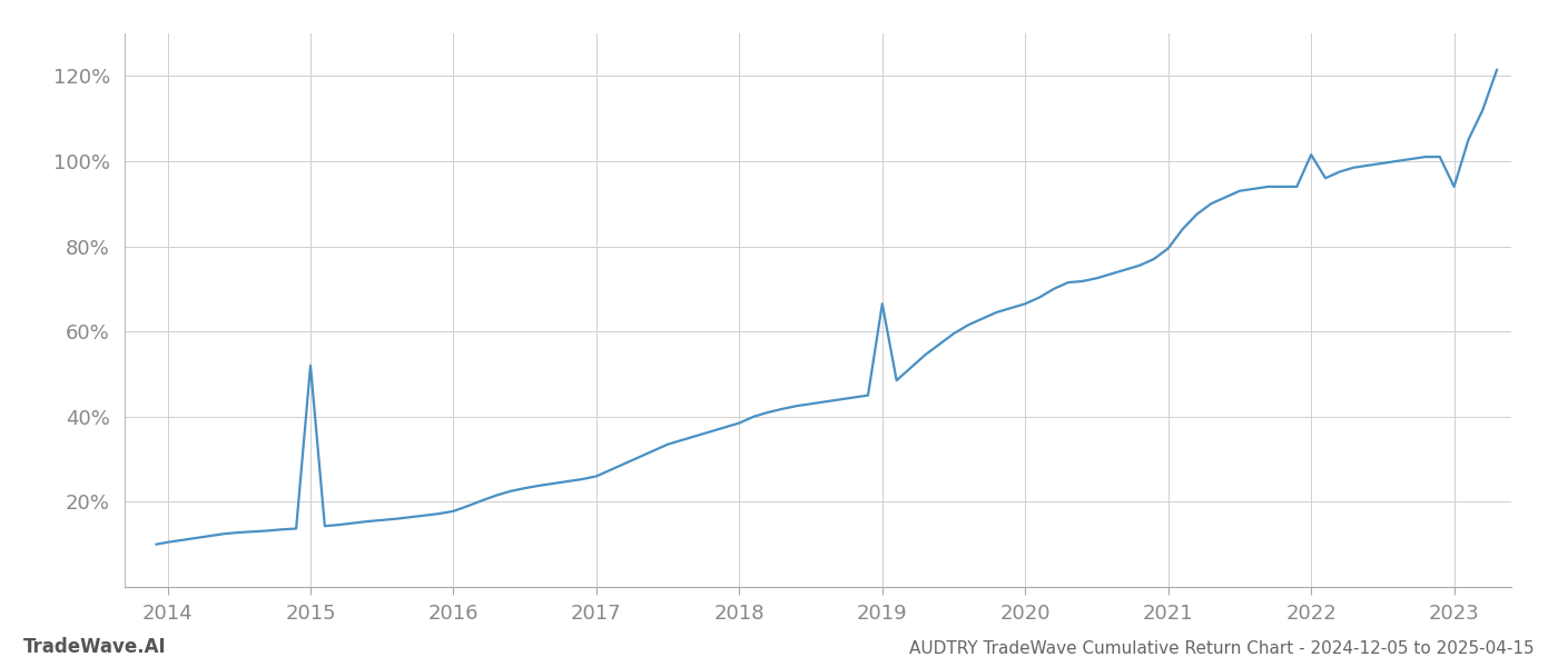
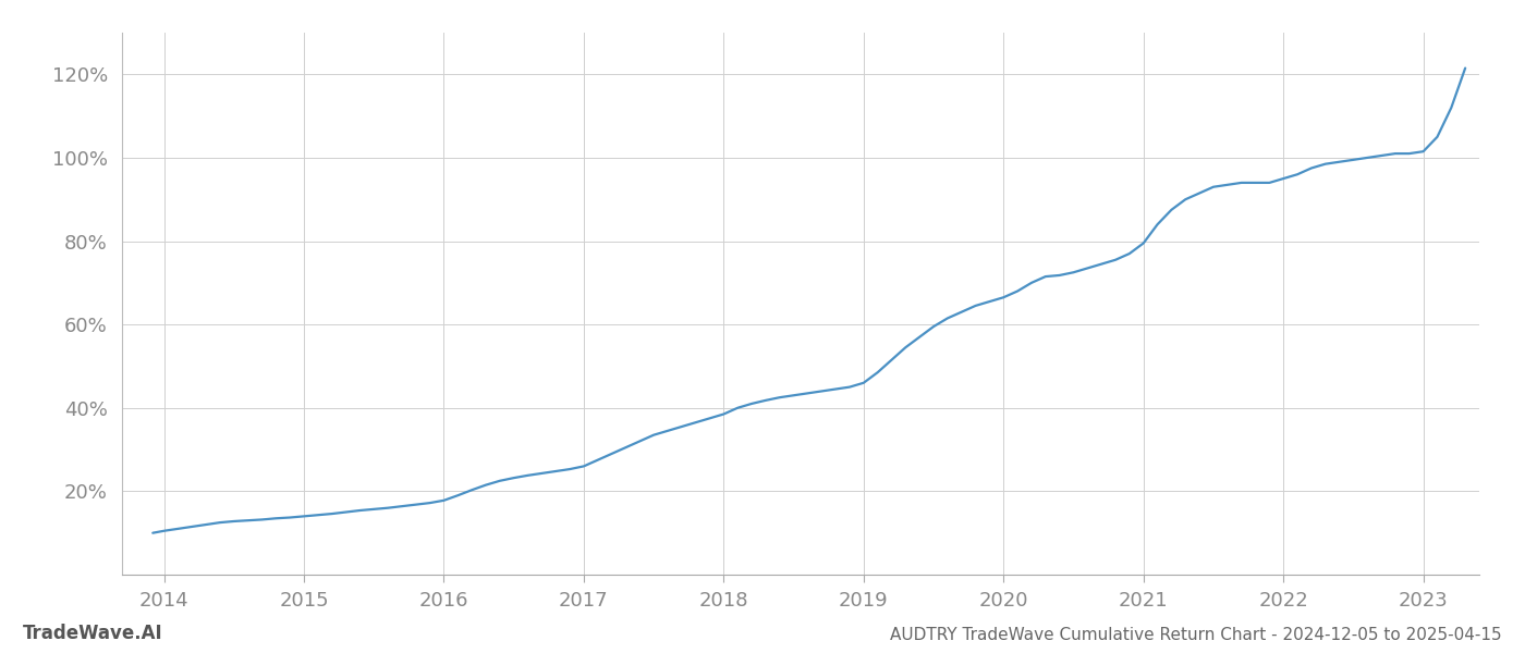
2015: 52.0% -> 14.0%
2019: 66.5% -> 46.0%
2022: 101.5% -> 95.0%
2023: 94.0% -> 101.5%
